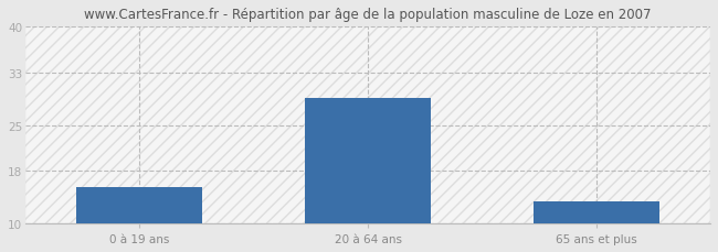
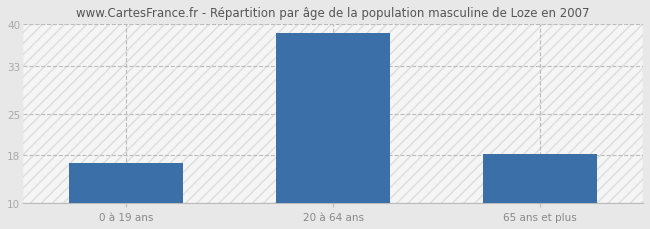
0 à 19 ans: 15.6 -> 16.7
20 à 64 ans: 29.2 -> 38.5
65 ans et plus: 13.4 -> 18.3
